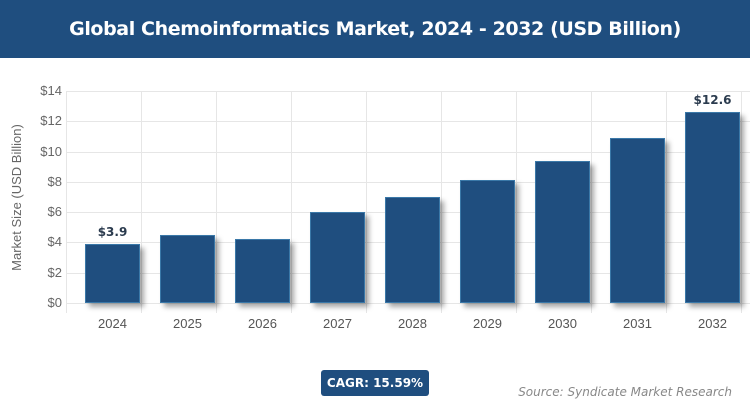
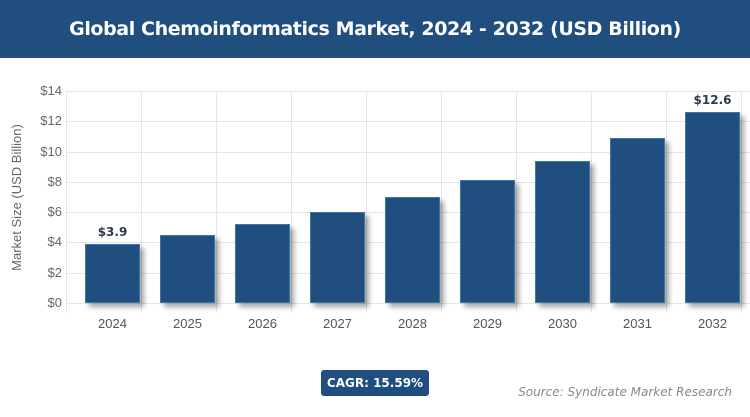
2026: $4.2 -> $5.2
